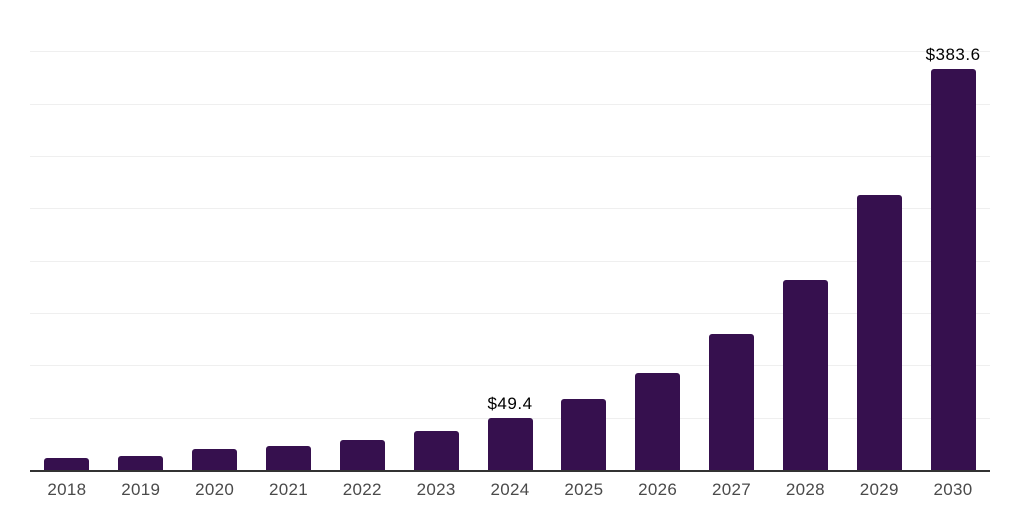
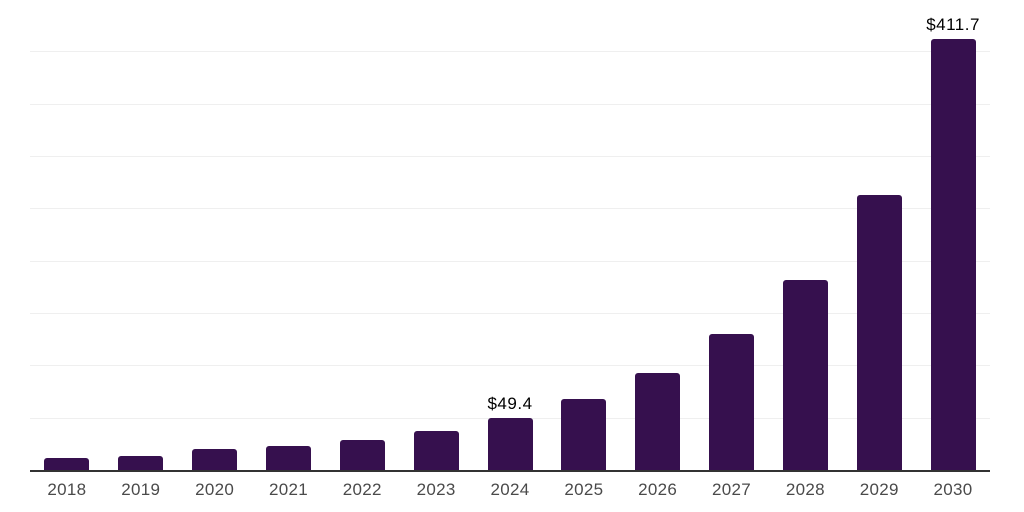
2030: $383.6 -> $411.7
